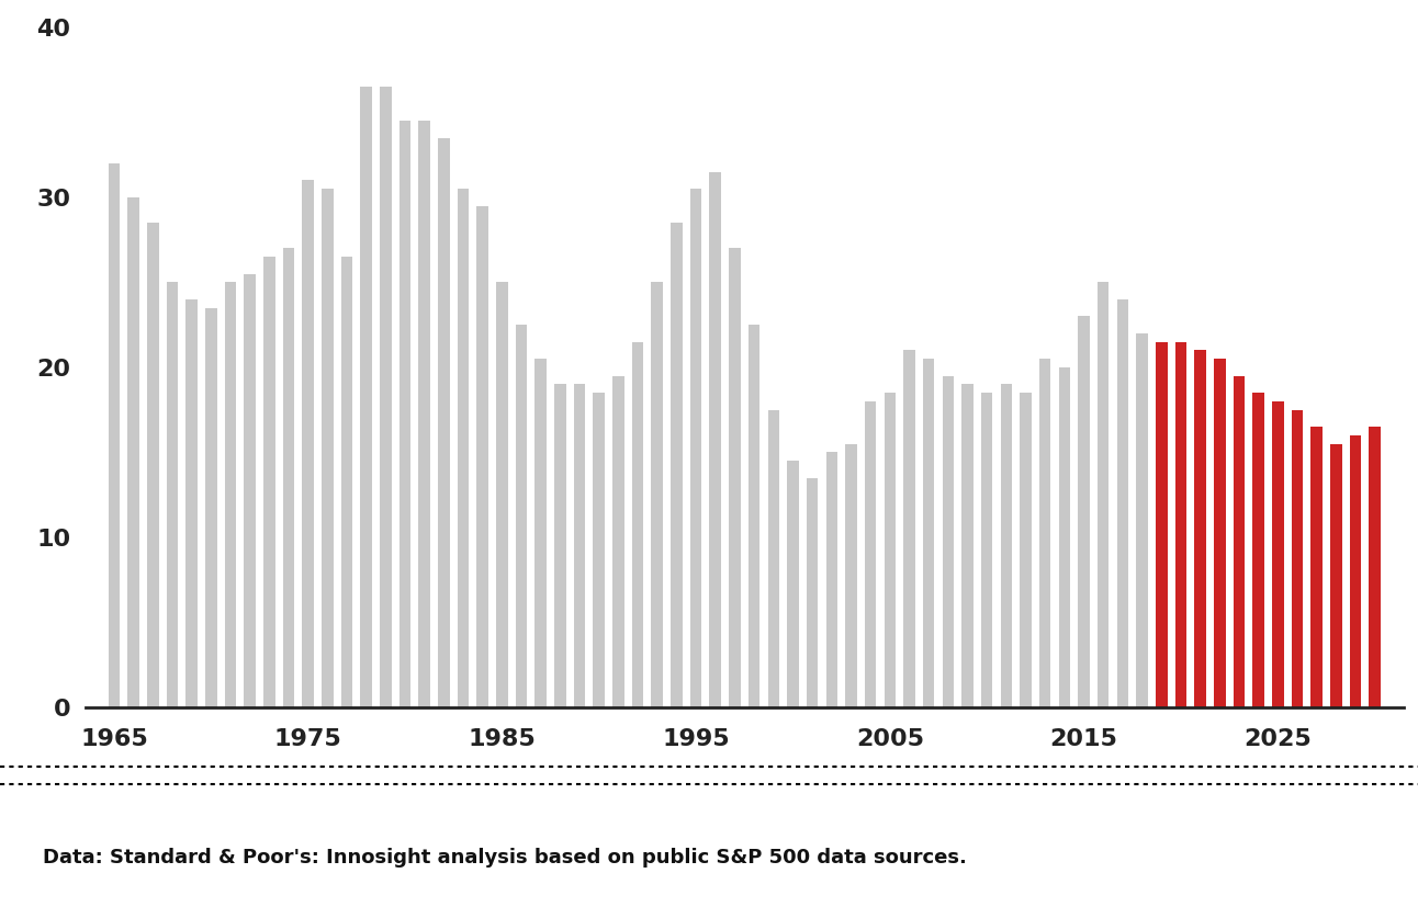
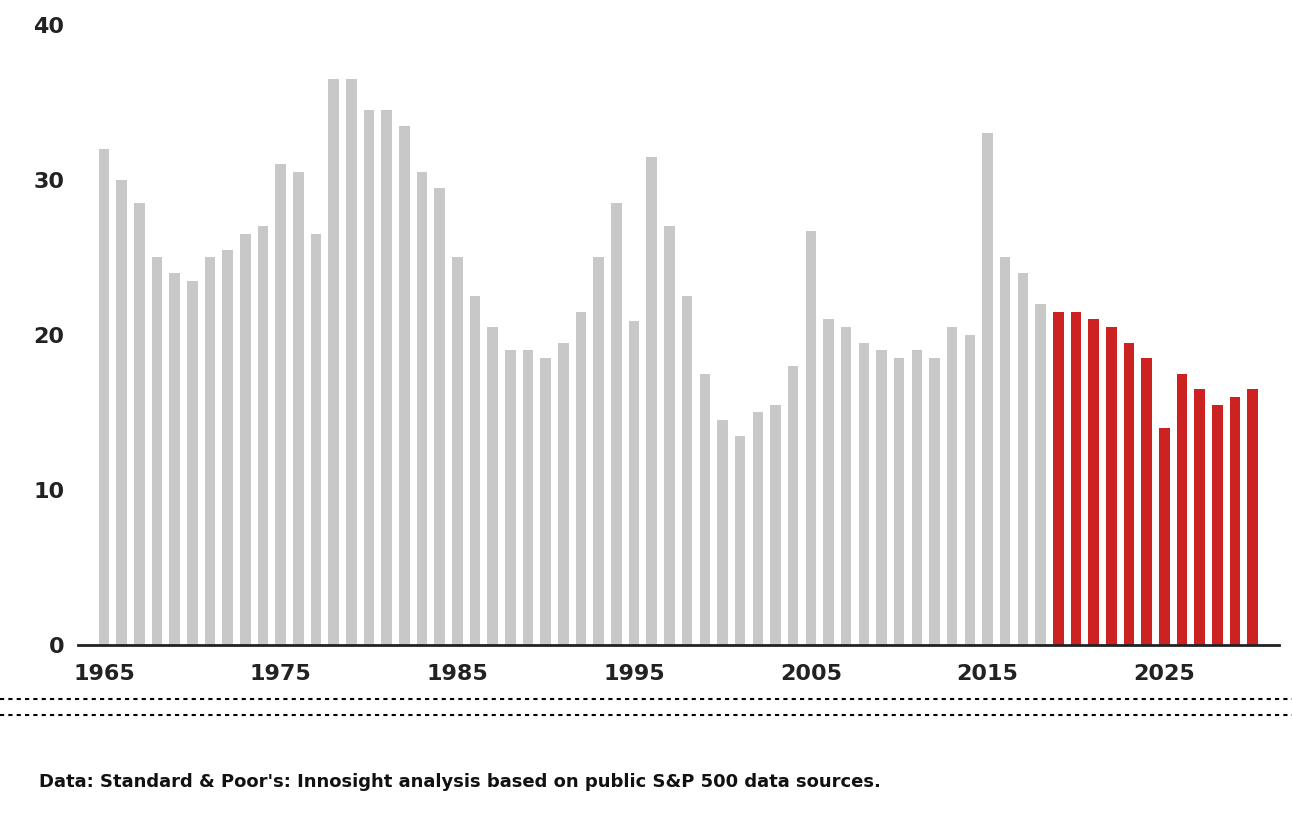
1995: 30.5 -> 20.9
2005: 18.5 -> 26.7
2015: 23.0 -> 33.0
2025: 18.0 -> 14.0
